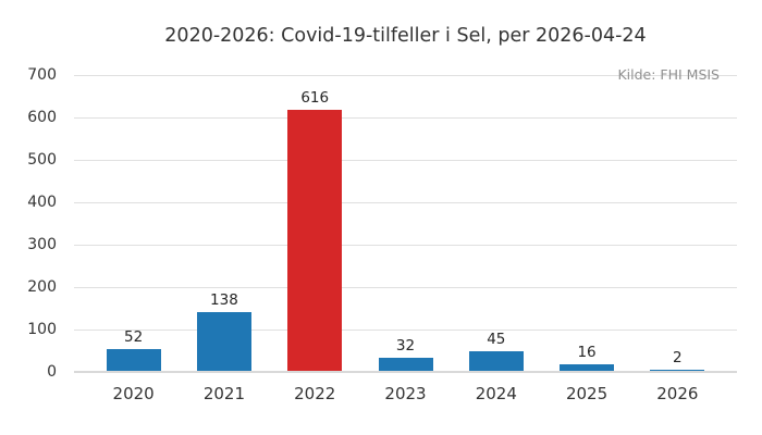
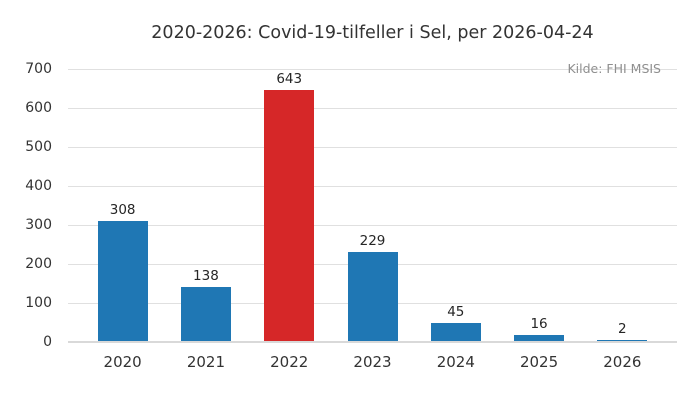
2020: 52 -> 308
2022: 616 -> 643
2023: 32 -> 229
